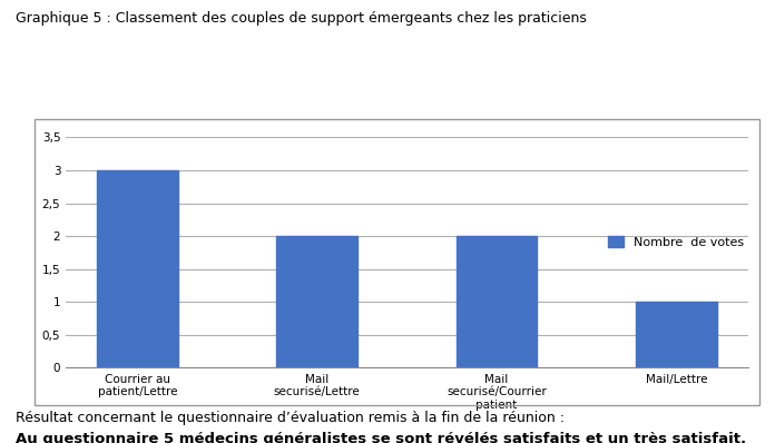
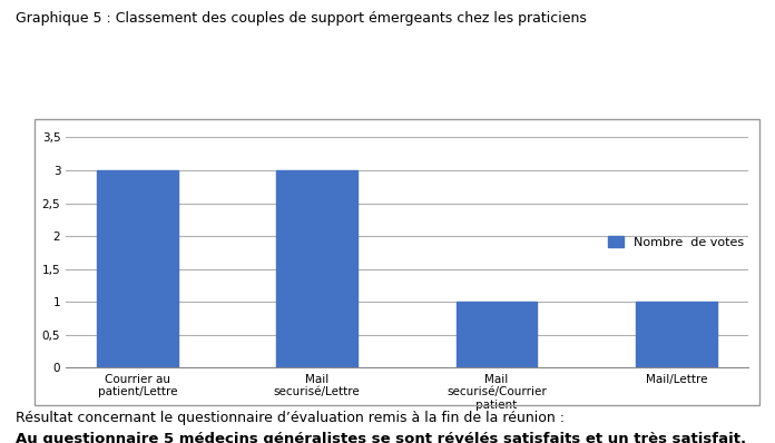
Mail securisé/Lettre: 2 -> 3
Mail securisé/Courrier patient: 2 -> 1
